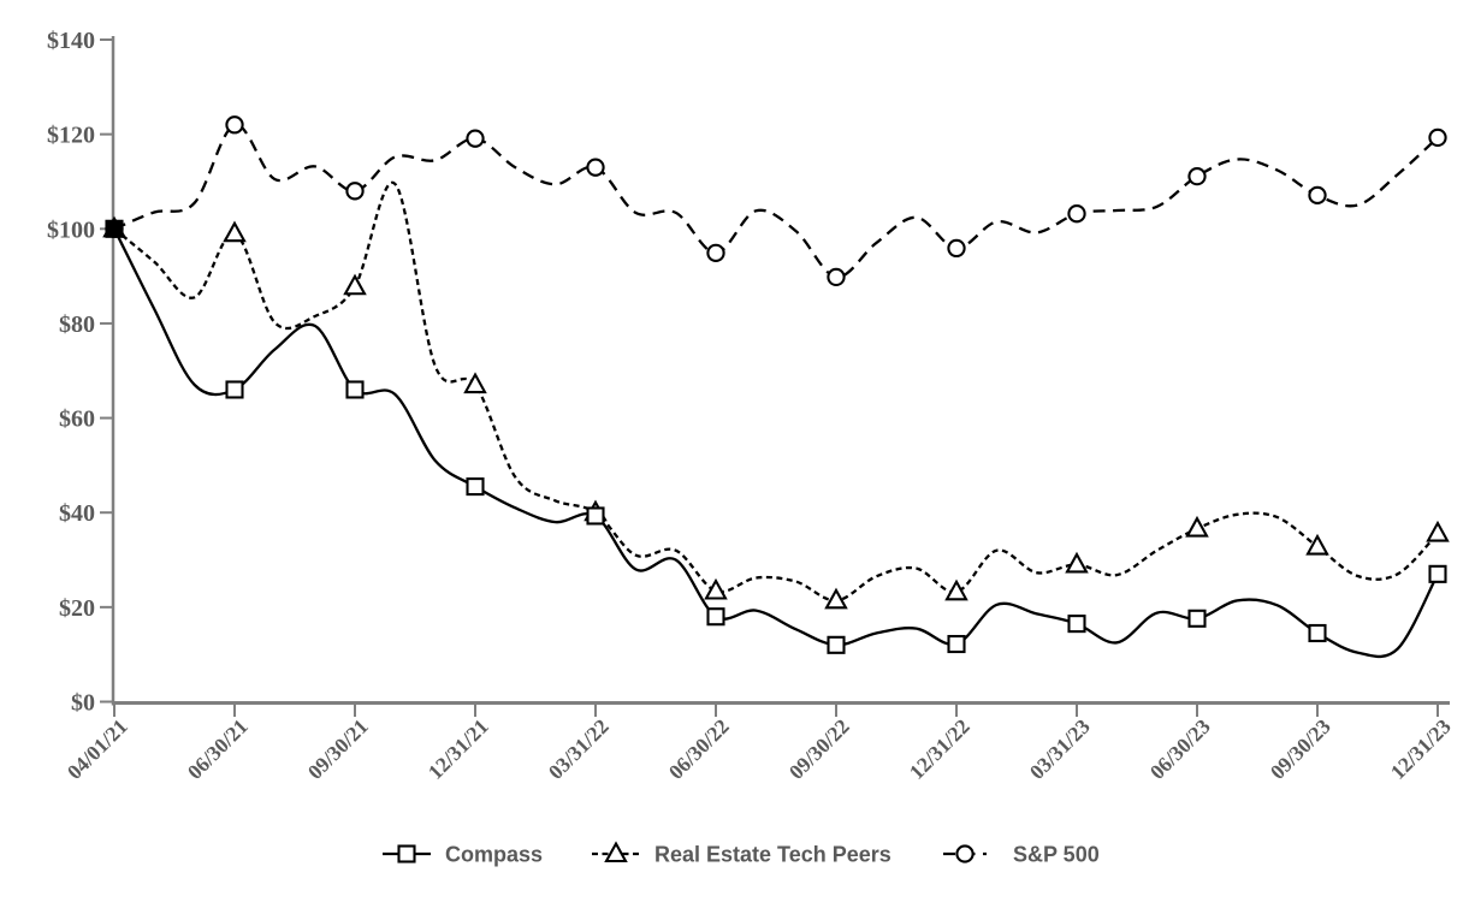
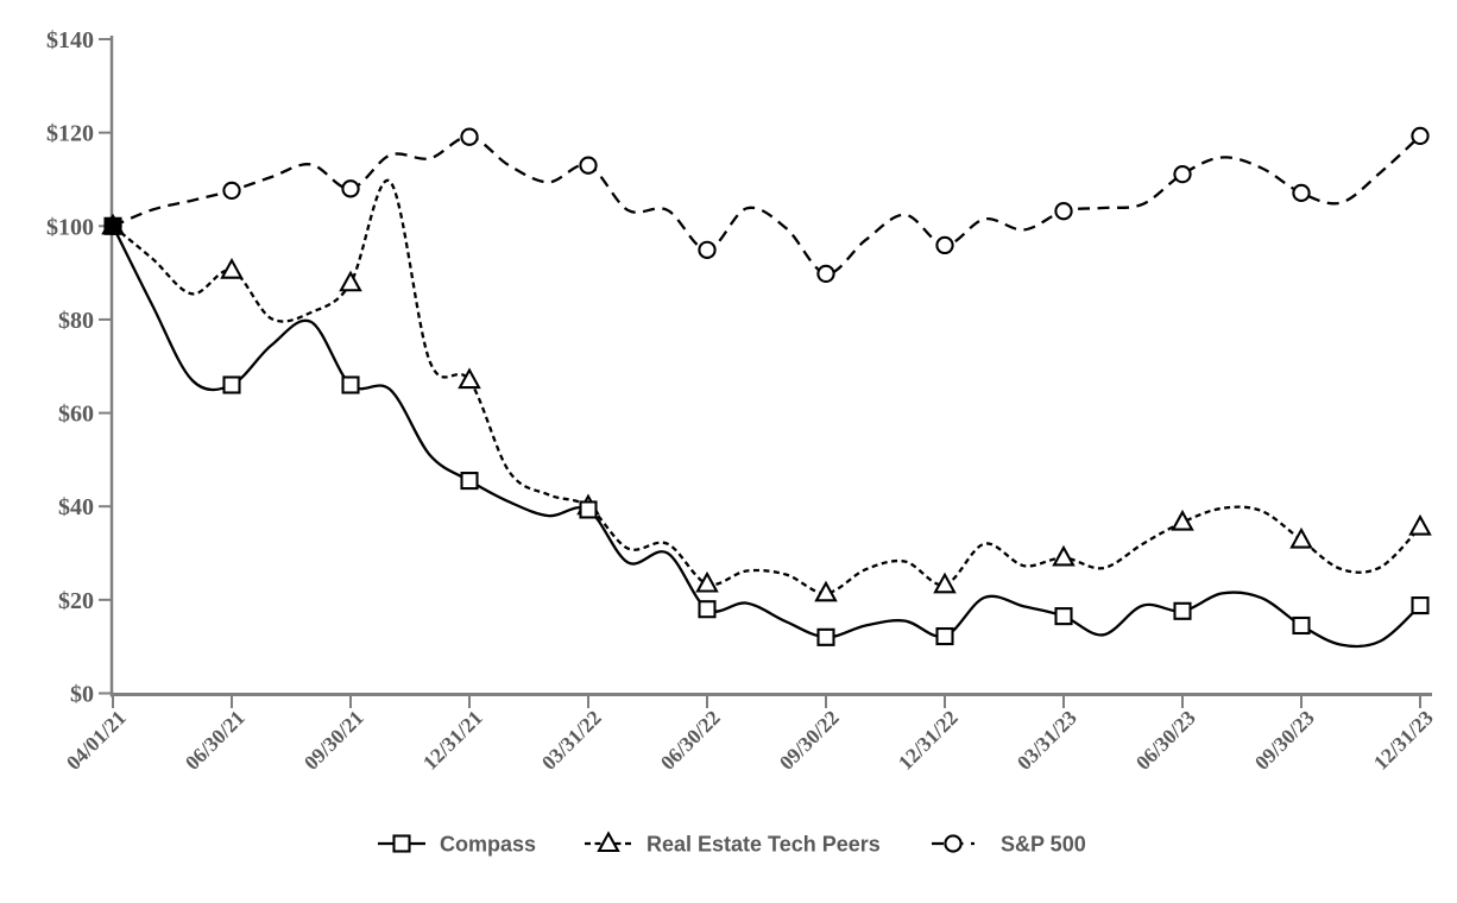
Real Estate Tech Peers/06/30/21: $99 -> $90
S&P 500/06/30/21: $122 -> $108
Compass/12/31/23: $27 -> $19
